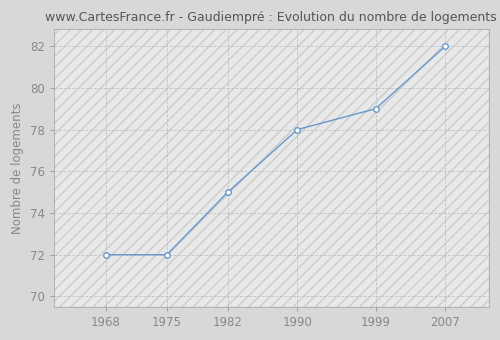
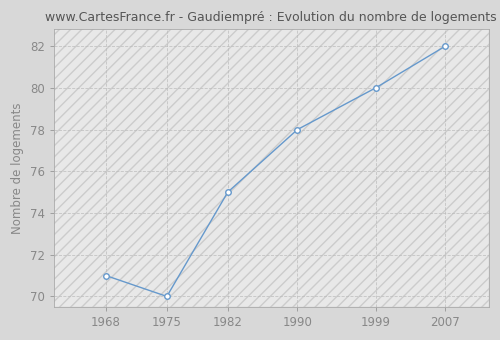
1968: 72 -> 71
1975: 72 -> 70
1999: 79 -> 80
